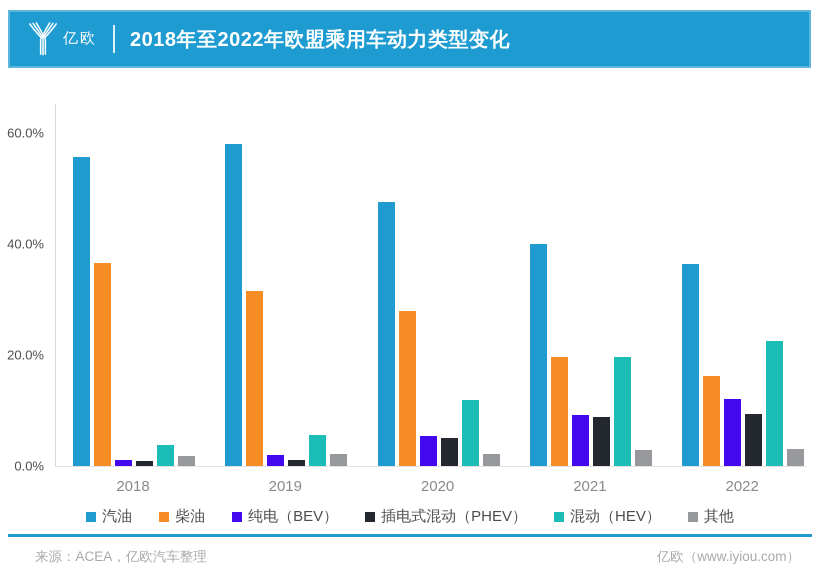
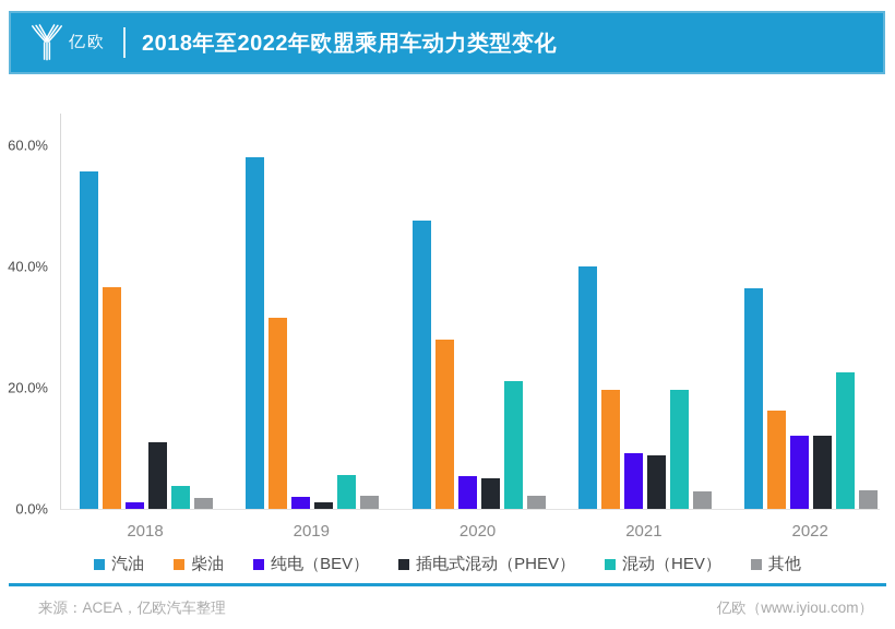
插电式混动（PHEV）/2018: 1% -> 11%
混动（HEV）/2020: 12% -> 21%
插电式混动（PHEV）/2022: 9% -> 12%
